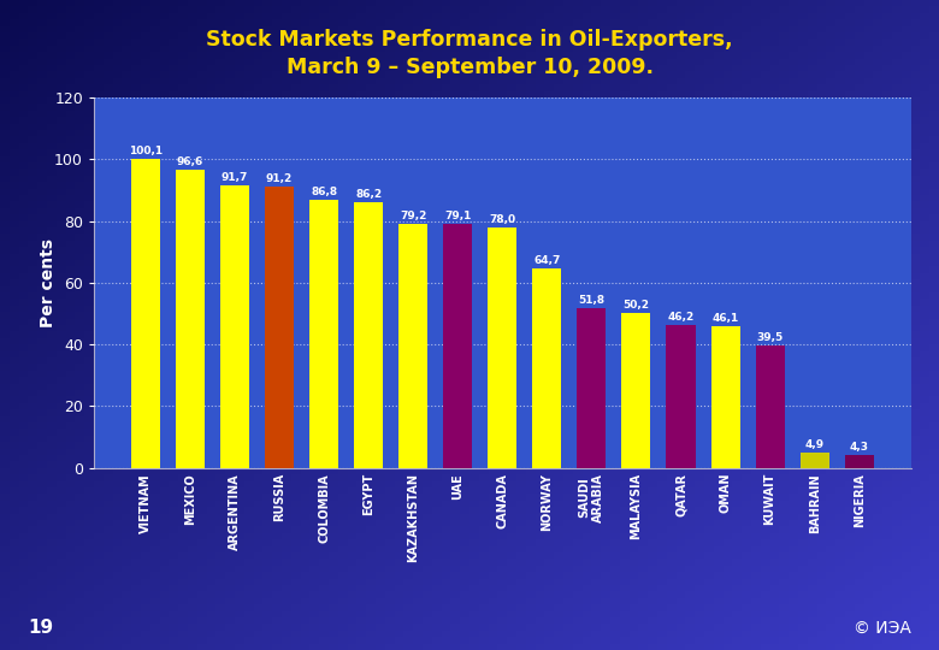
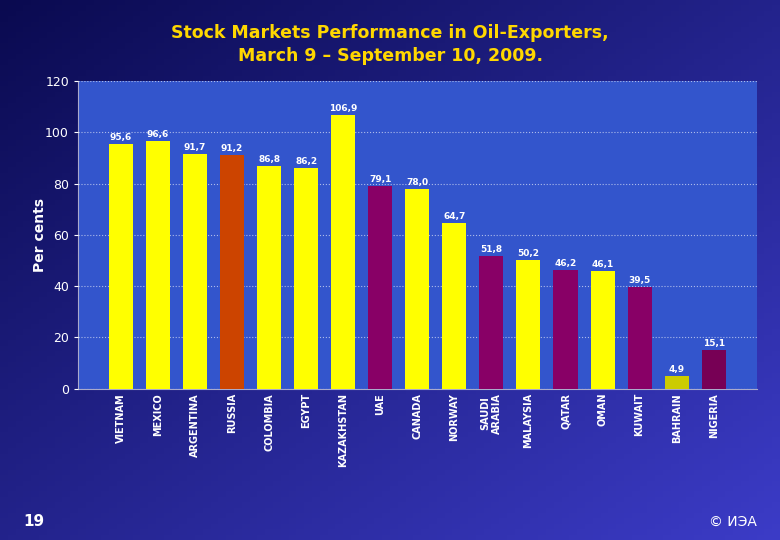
VIETNAM: 100,1 -> 95,6
KAZAKHSTAN: 79,2 -> 106,9
NIGERIA: 4,3 -> 15,1
